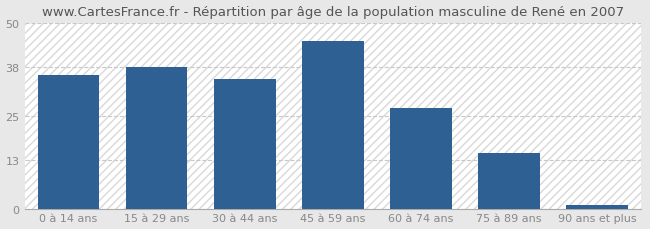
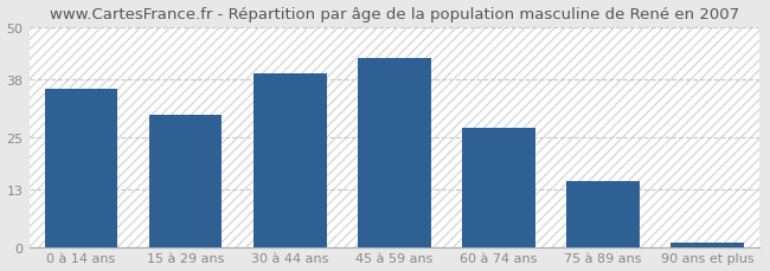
15 à 29 ans: 38.0 -> 30.0
30 à 44 ans: 35.0 -> 39.5
45 à 59 ans: 45.0 -> 43.0
